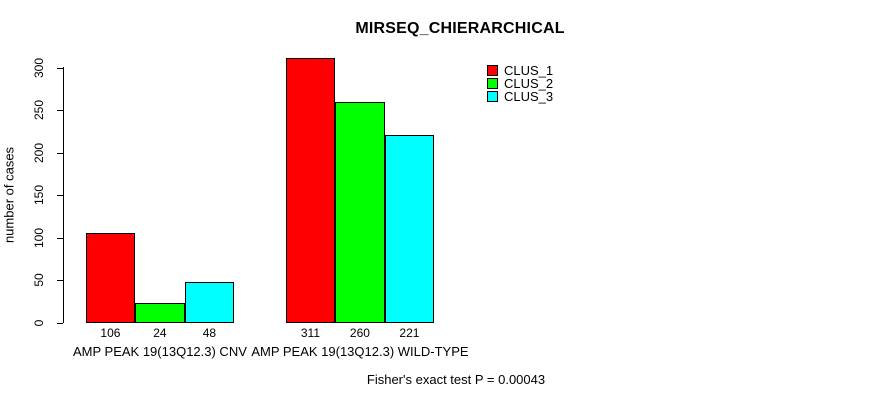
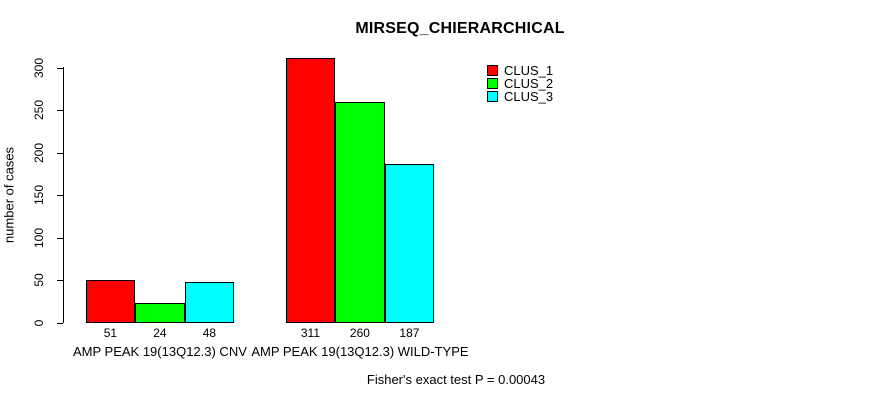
CLUS_1/AMP PEAK 19(13Q12.3) CNV: 106 -> 51
CLUS_3/AMP PEAK 19(13Q12.3) WILD-TYPE: 221 -> 187
